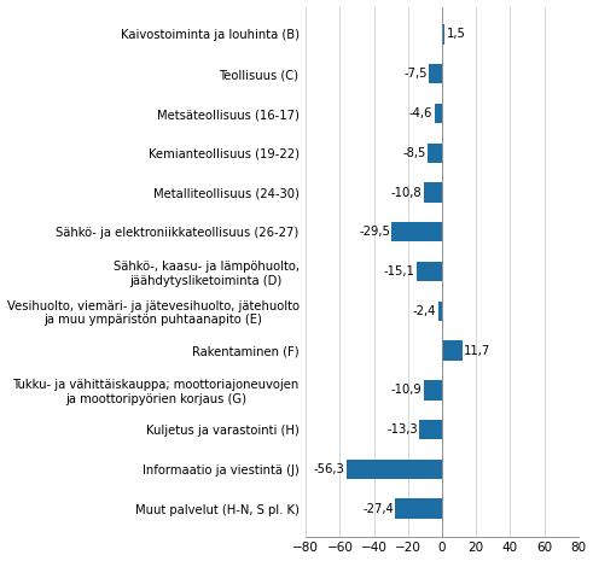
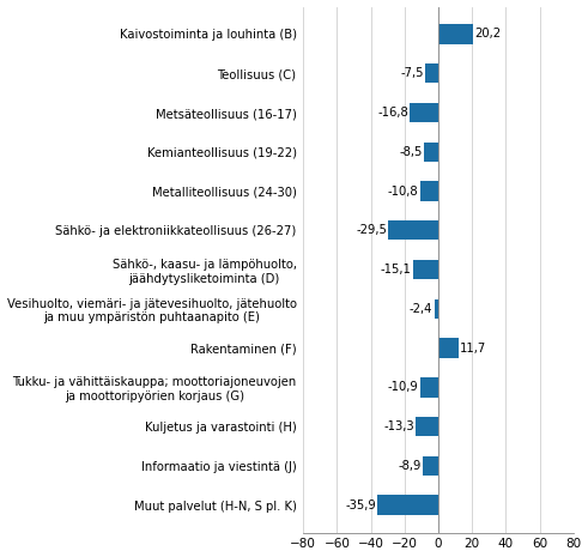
Kaivostoiminta ja louhinta (B): 1,5 -> 20,2
Metsäteollisuus (16-17): -4,6 -> -16,8
Informaatio ja viestintä (J): -56,3 -> -8,9
Muut palvelut (H-N, S pl. K): -27,4 -> -35,9
